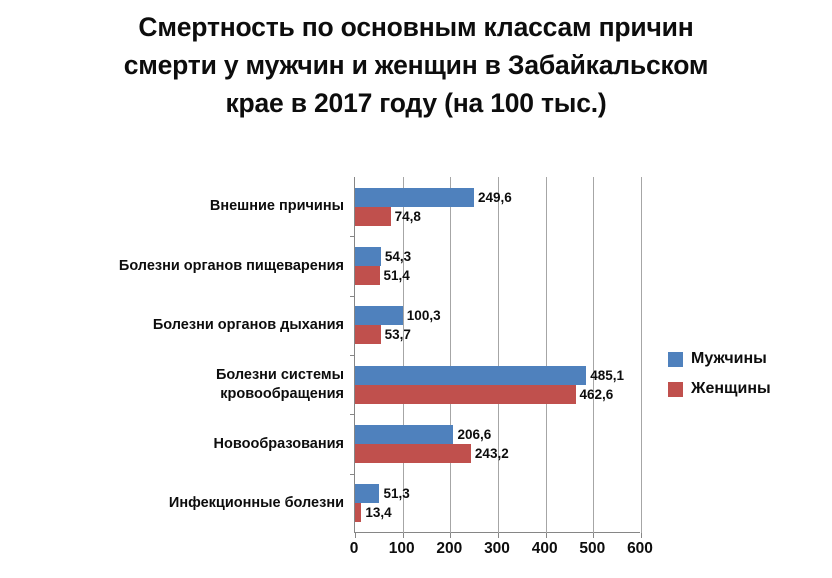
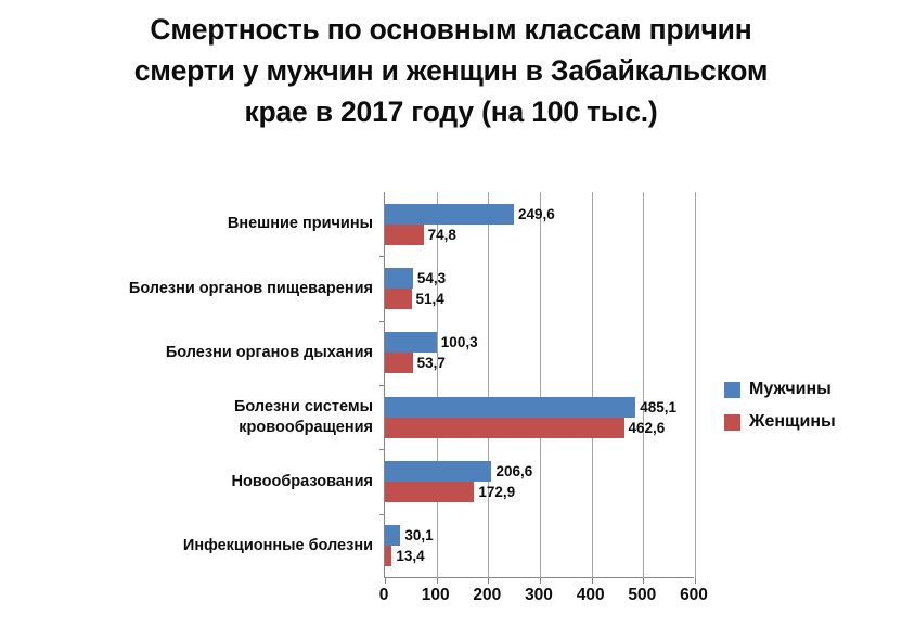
Женщины/Новообразования: 243,2 -> 172,9
Мужчины/Инфекционные болезни: 51,3 -> 30,1
